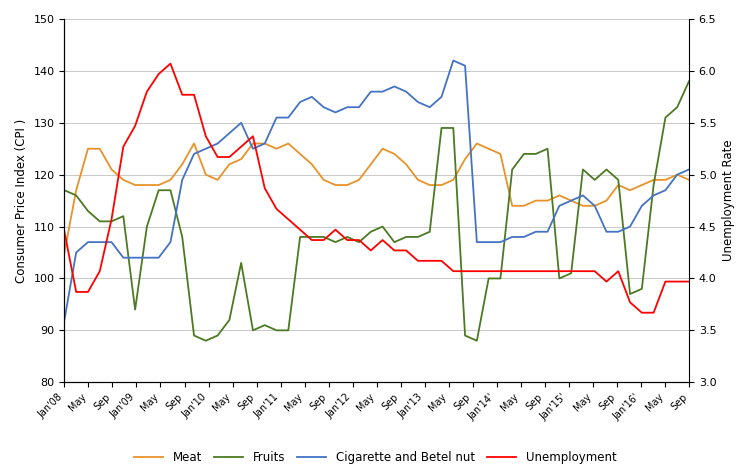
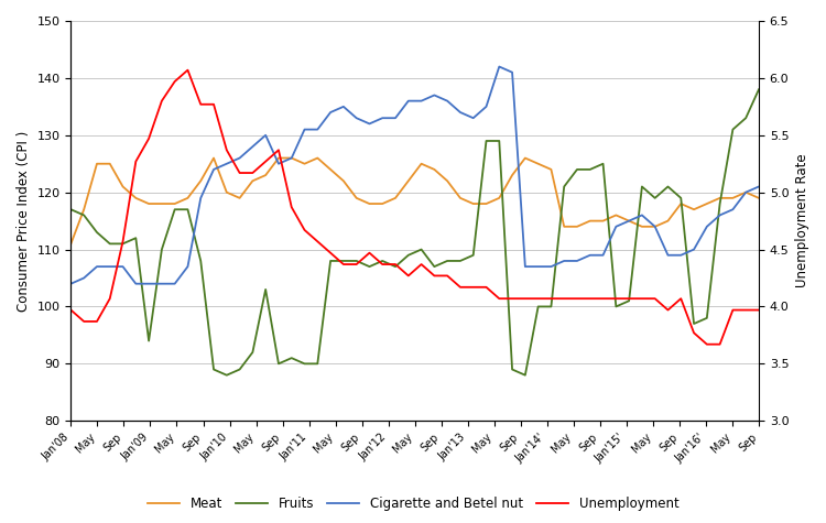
Meat/Jan'08: 105 -> 111
Cigarette and Betel nut/Jan'08: 92 -> 104
Unemployment/Jan'08: 4.45 -> 3.97
